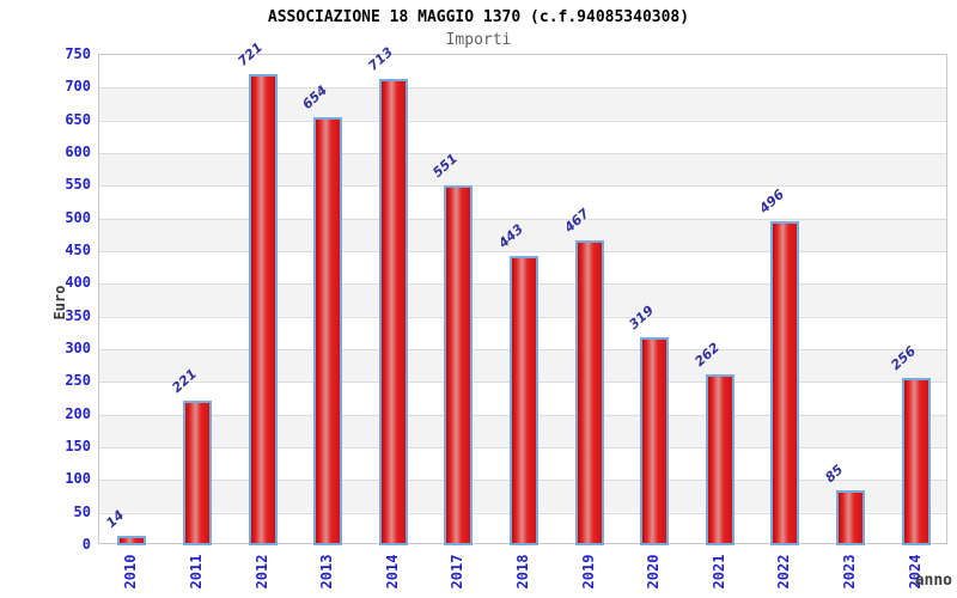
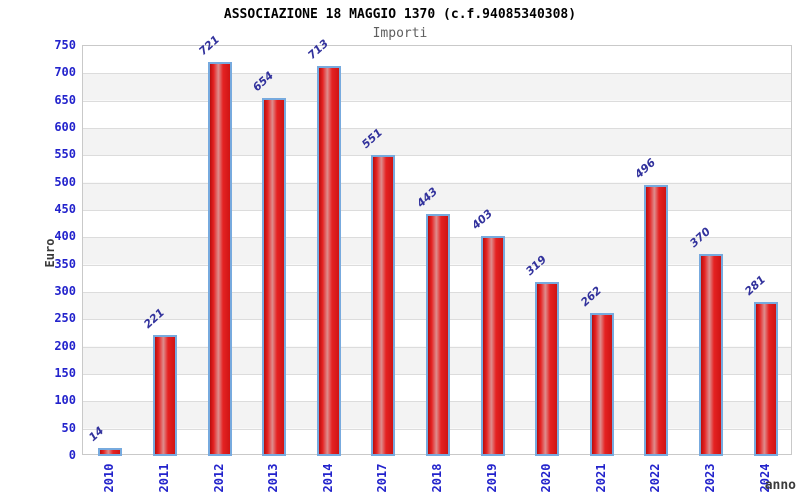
2019: 467 -> 403
2023: 85 -> 370
2024: 256 -> 281
